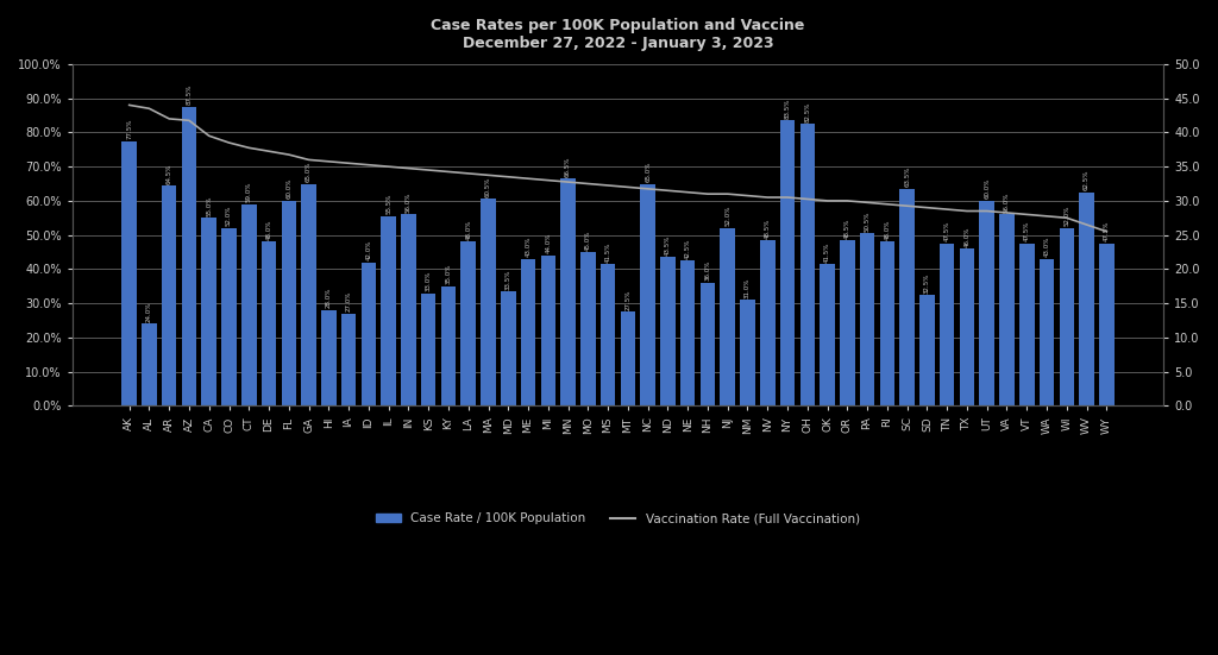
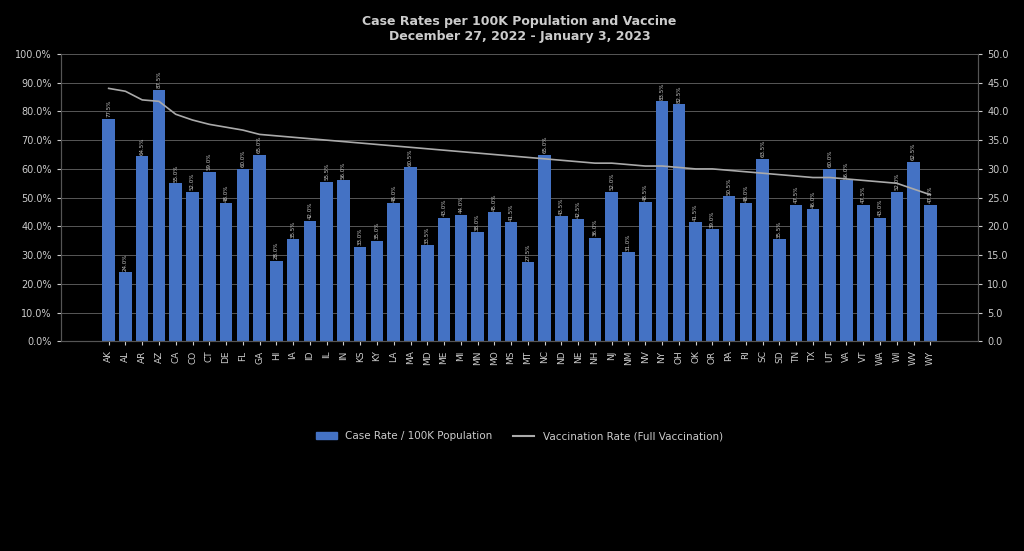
Case Rate / 100K Population/IA: 27.0% -> 35.5%
Case Rate / 100K Population/MN: 66.5% -> 38.0%
Case Rate / 100K Population/OR: 48.5% -> 39.0%
Case Rate / 100K Population/SD: 32.5% -> 35.5%
